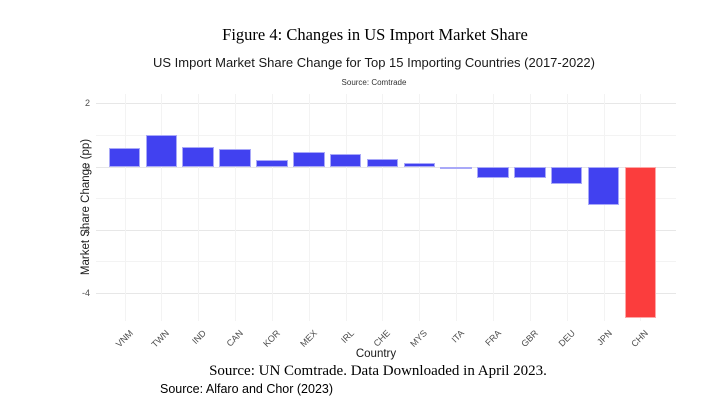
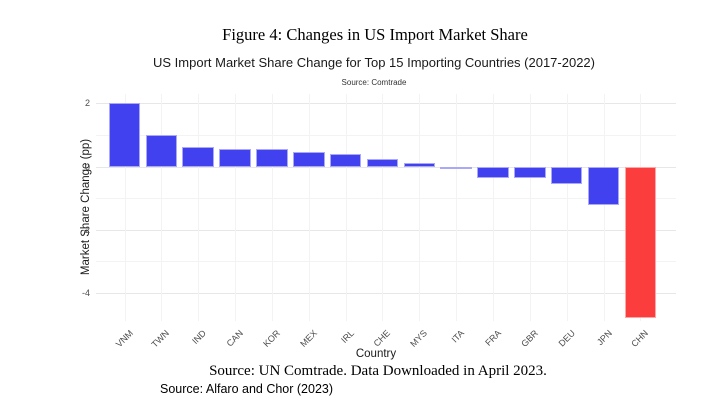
VNM: 0.6 -> 2.0
KOR: 0.2 -> 0.5
